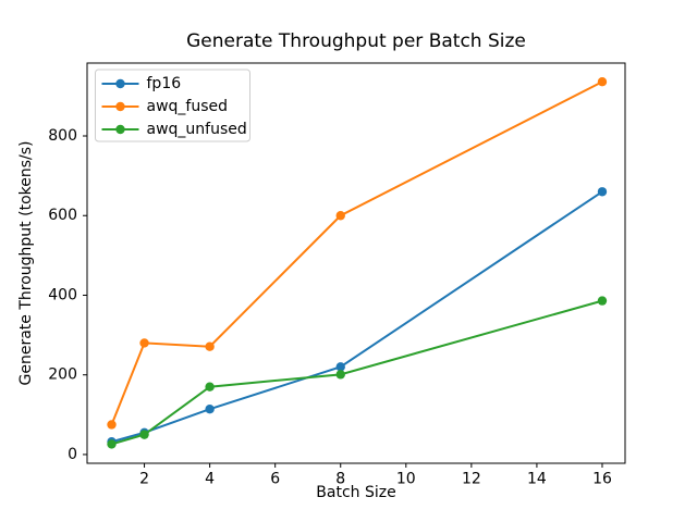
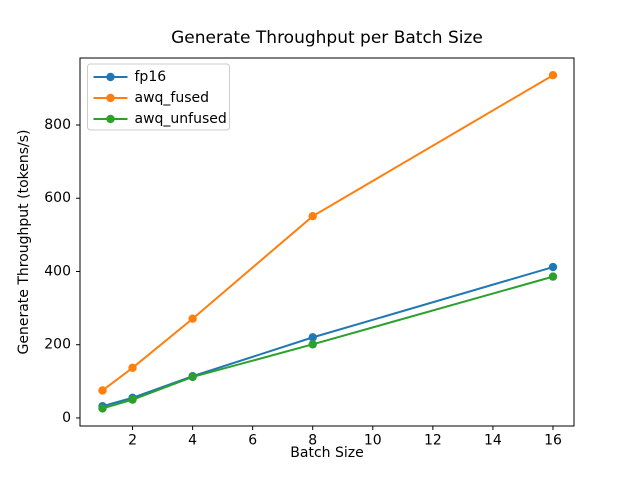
awq_fused/2: 280 -> 140
awq_unfused/4: 170 -> 110
awq_fused/8: 600 -> 550
fp16/16: 660 -> 410
